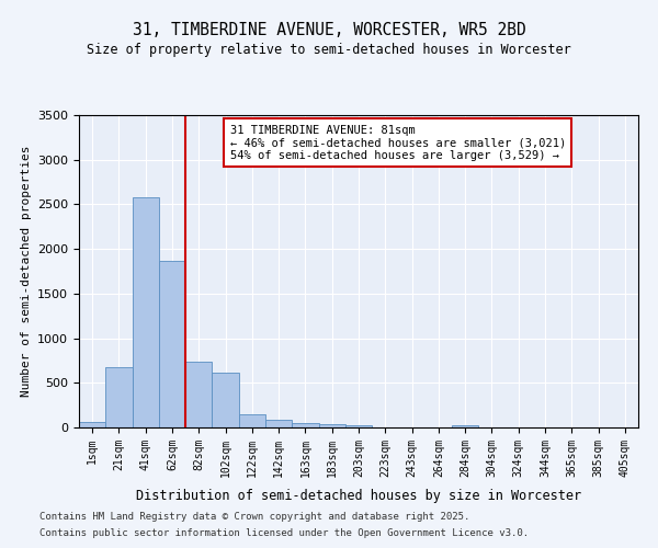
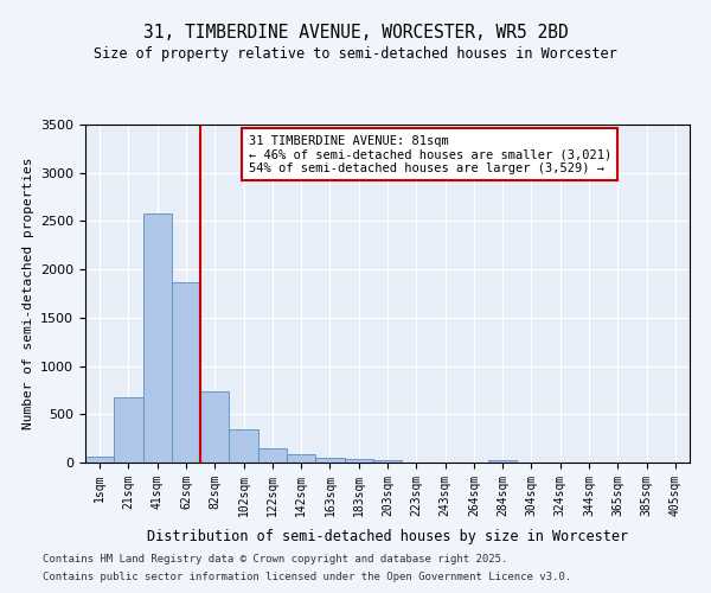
102sqm: 620 -> 350
